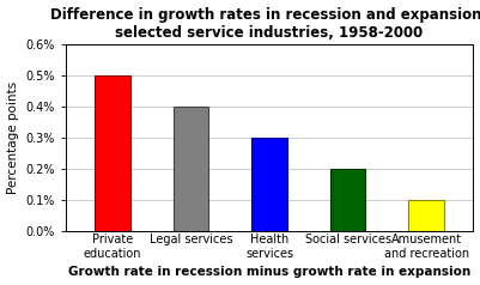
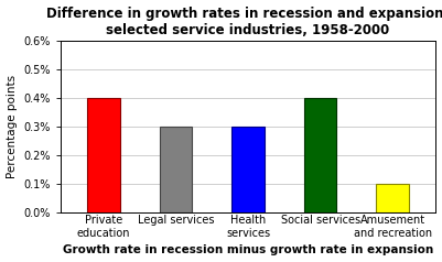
Private education: 0.5% -> 0.4%
Legal services: 0.4% -> 0.3%
Social services: 0.2% -> 0.4%
